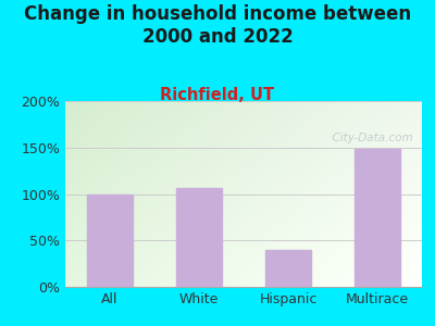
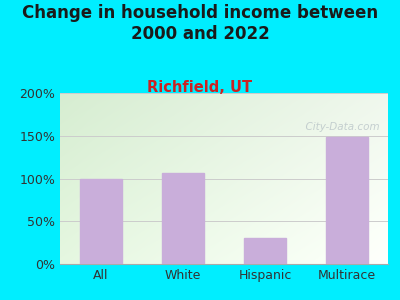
Hispanic: 40% -> 30%
